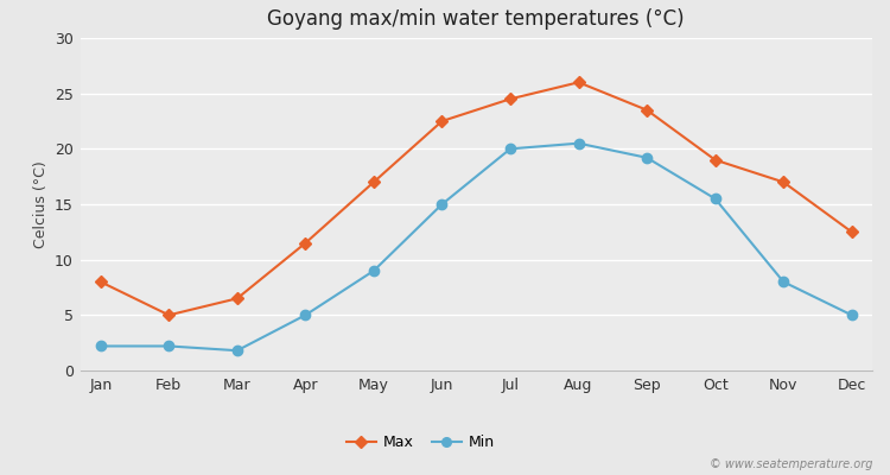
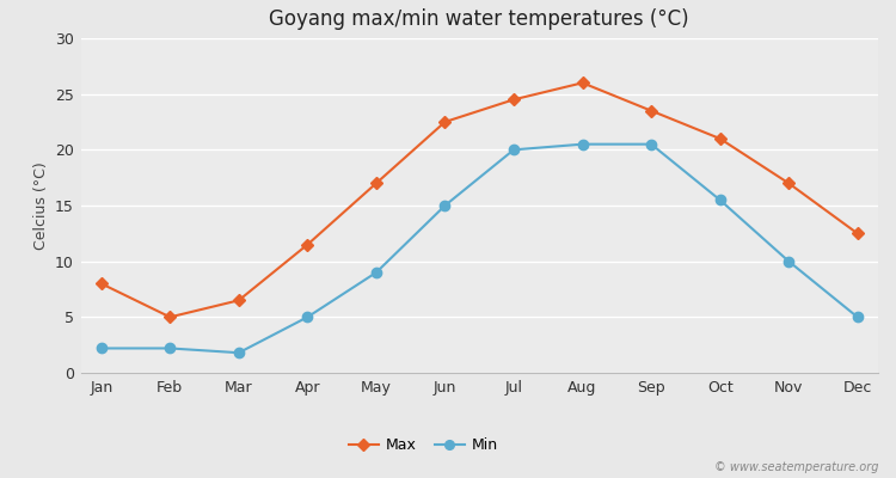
Min/Sep: 19.2 -> 20.5
Max/Oct: 19.0 -> 21.0
Min/Nov: 8.0 -> 10.0
